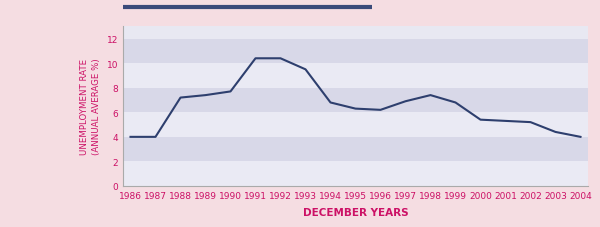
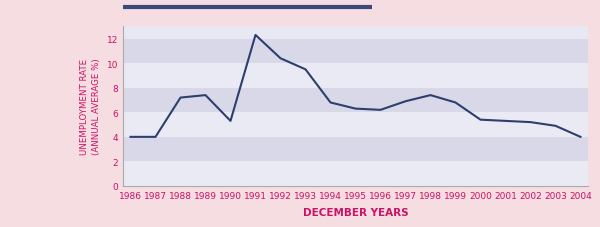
1990: 7.7 -> 5.3
1991: 10.4 -> 12.3
2003: 4.4 -> 4.9
